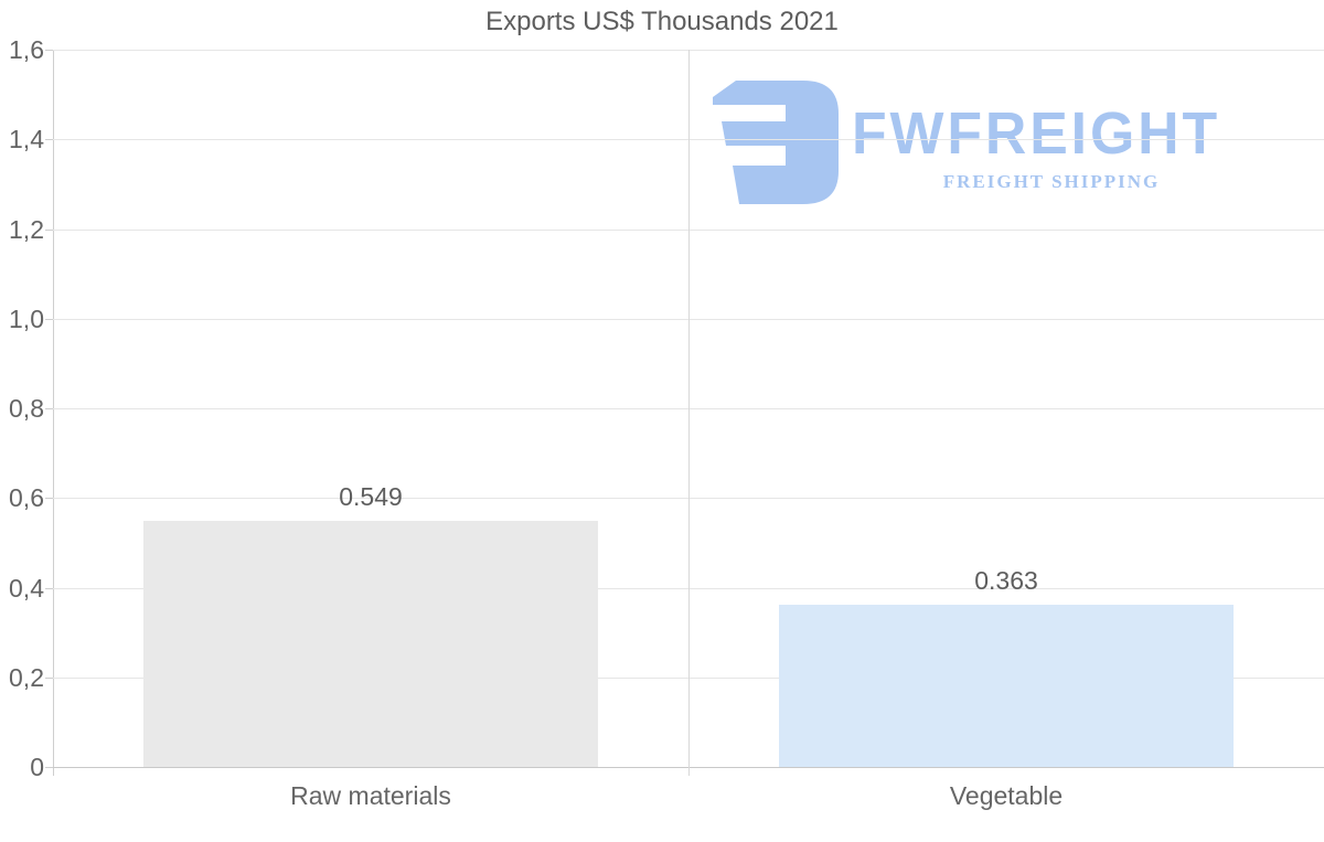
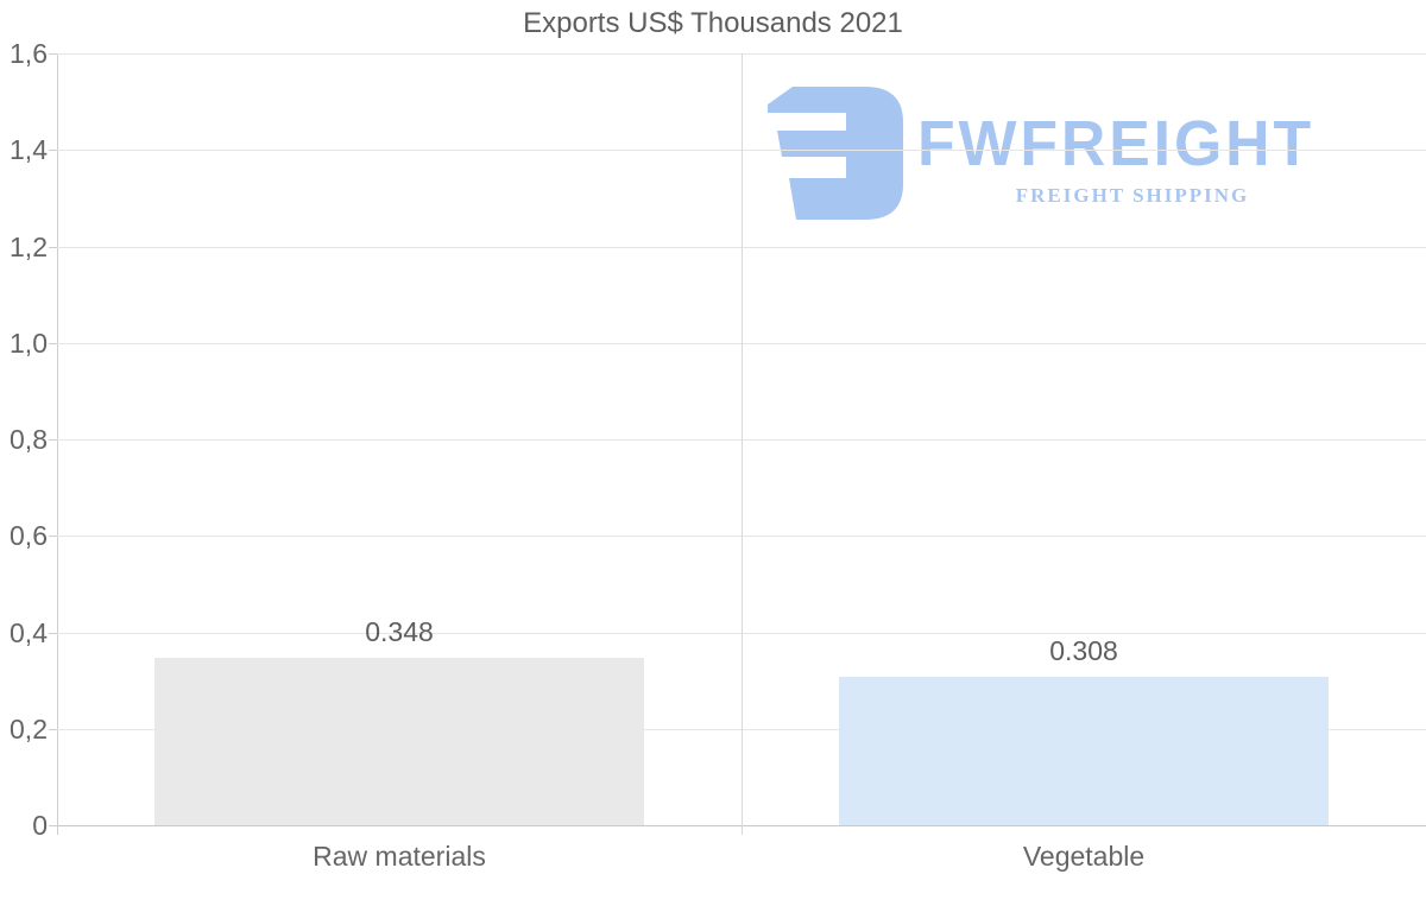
Raw materials: 0.549 -> 0.348
Vegetable: 0.363 -> 0.308
